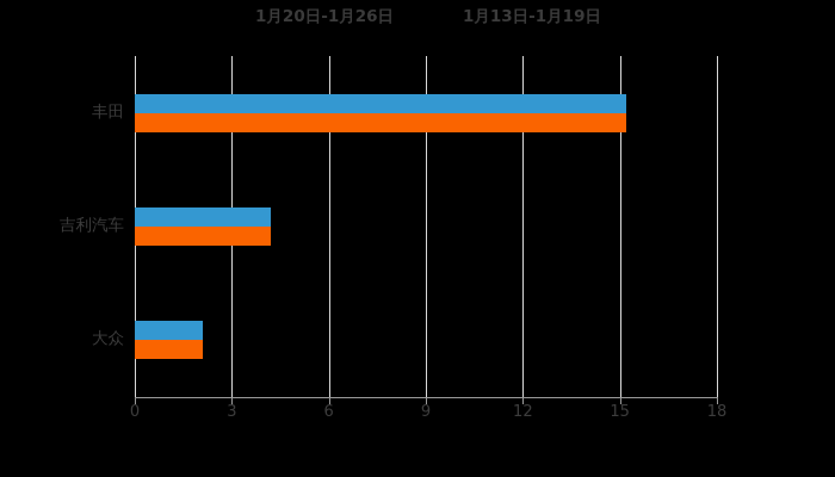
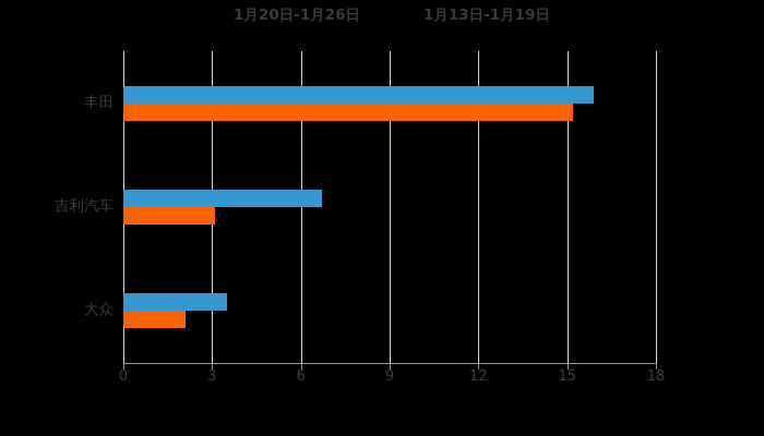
1月20日-1月26日/丰田: 15.2 -> 15.9
1月20日-1月26日/吉利汽车: 4.2 -> 6.7
1月13日-1月19日/吉利汽车: 4.2 -> 3.1
1月20日-1月26日/大众: 2.1 -> 3.5
